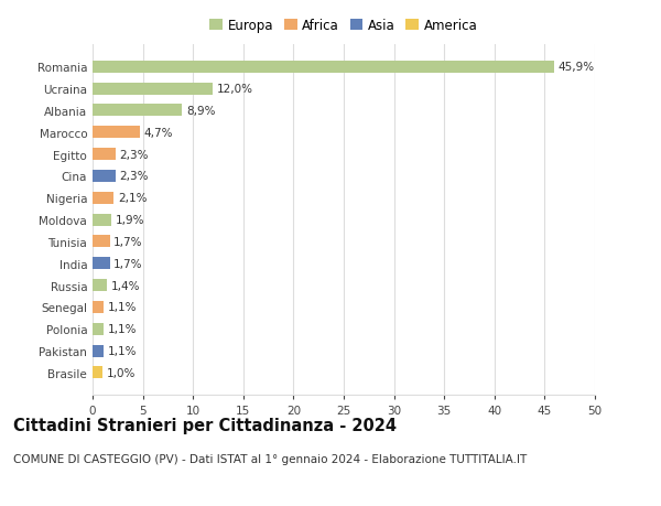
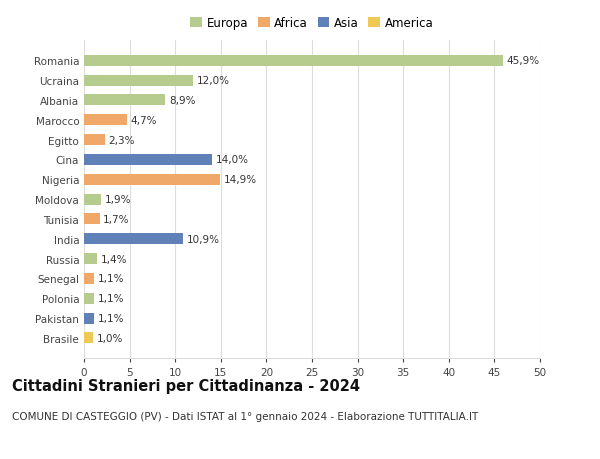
Cina: 2,3% -> 14,0%
Nigeria: 2,1% -> 14,9%
India: 1,7% -> 10,9%
